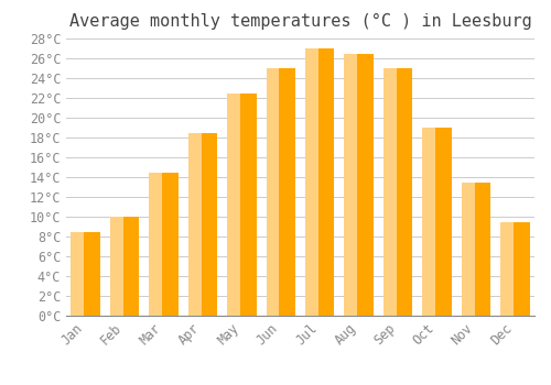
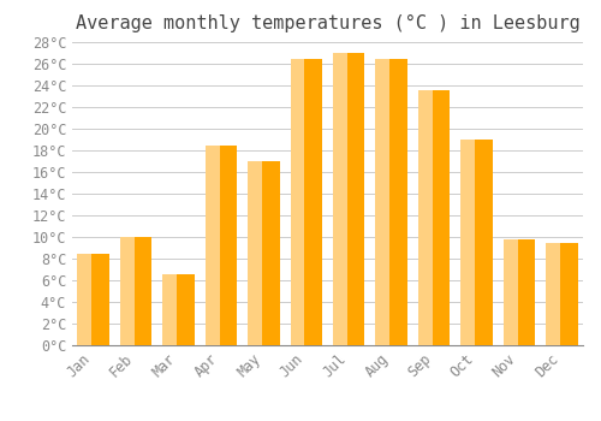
Mar: 14.5°C -> 6.6°C
May: 22.5°C -> 17.0°C
Jun: 25.0°C -> 26.4°C
Sep: 25.0°C -> 23.6°C
Nov: 13.5°C -> 9.8°C
